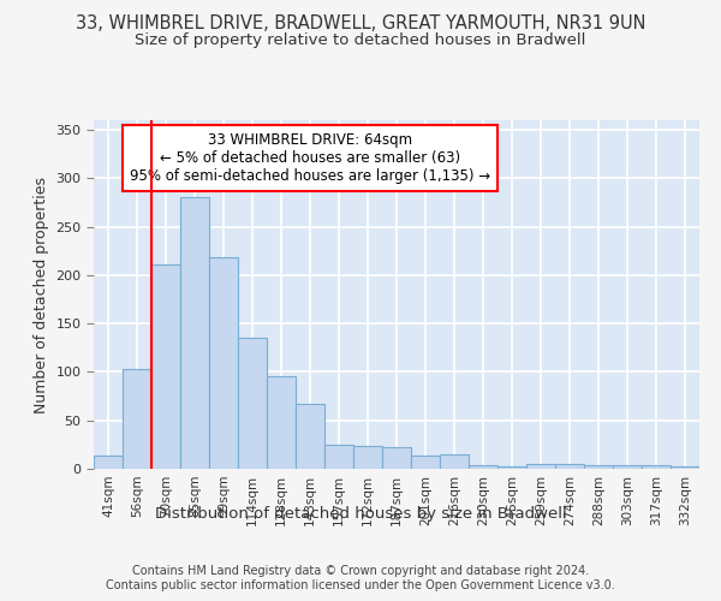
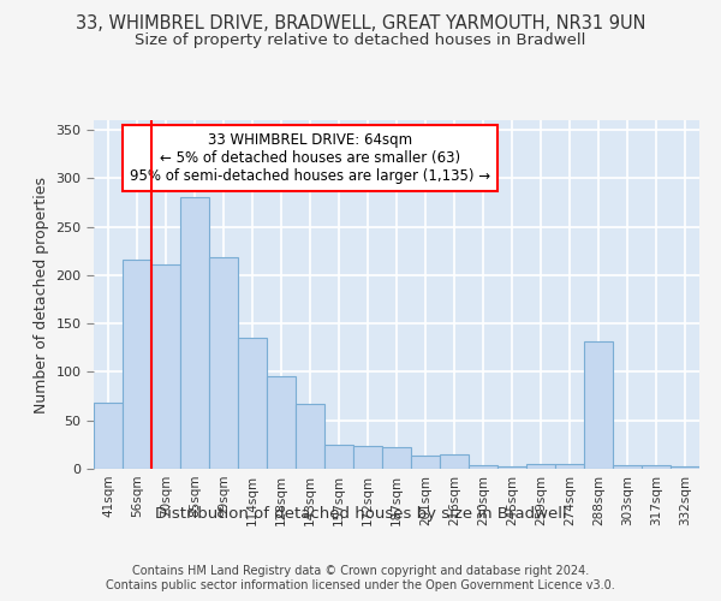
41sqm: 14 -> 68
56sqm: 103 -> 216
288sqm: 4 -> 132
